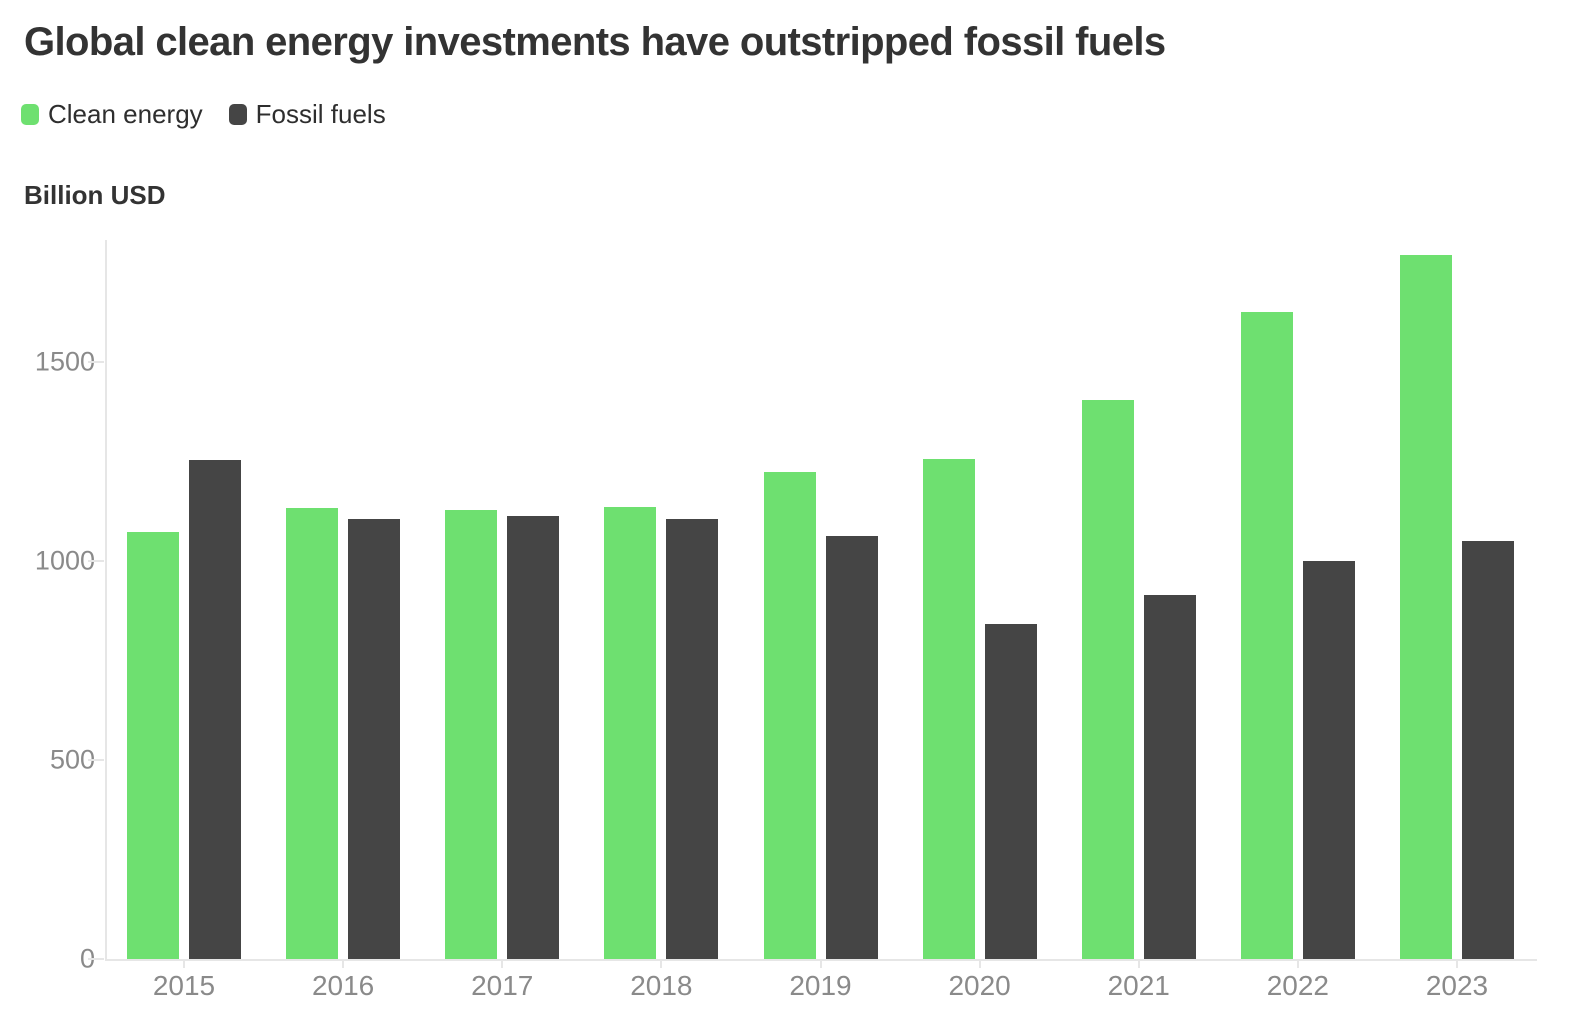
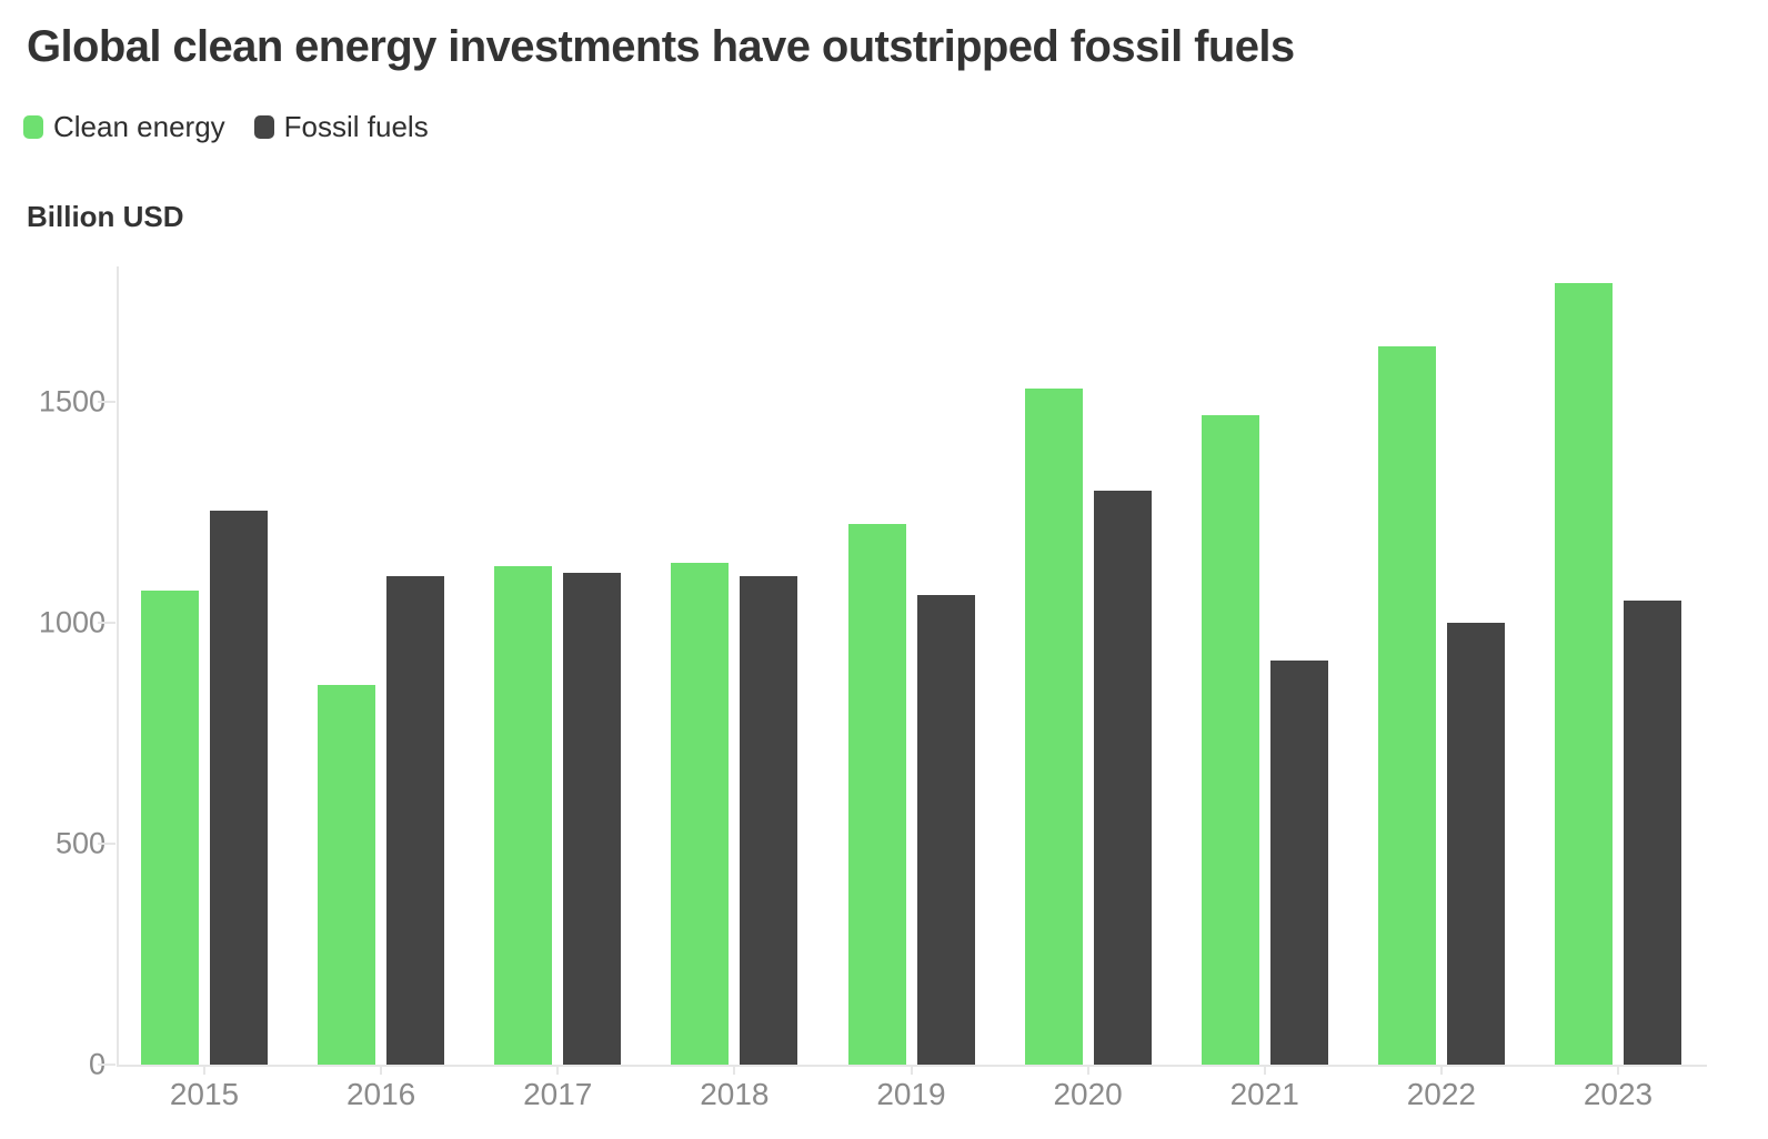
Clean energy/2016: 1130 -> 860
Clean energy/2020: 1260 -> 1530
Fossil fuels/2020: 840 -> 1300
Clean energy/2021: 1400 -> 1470
